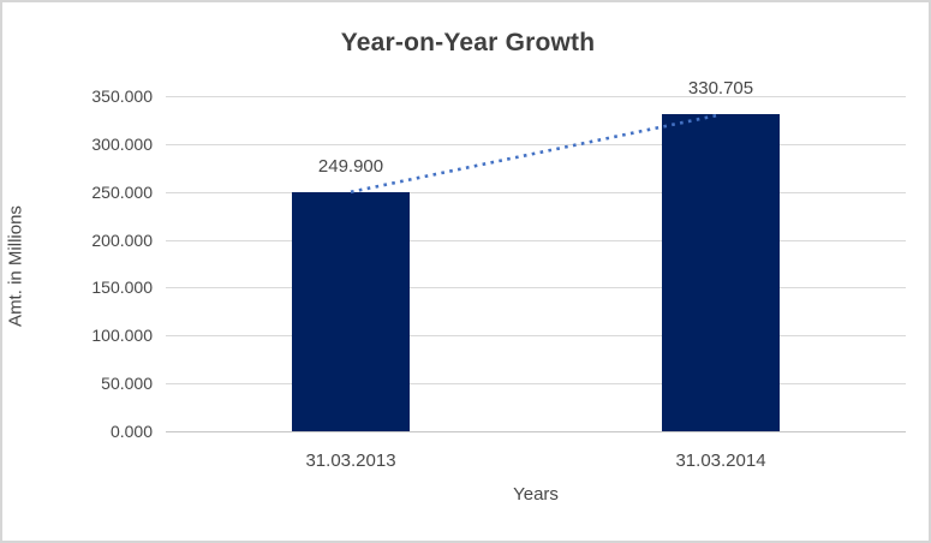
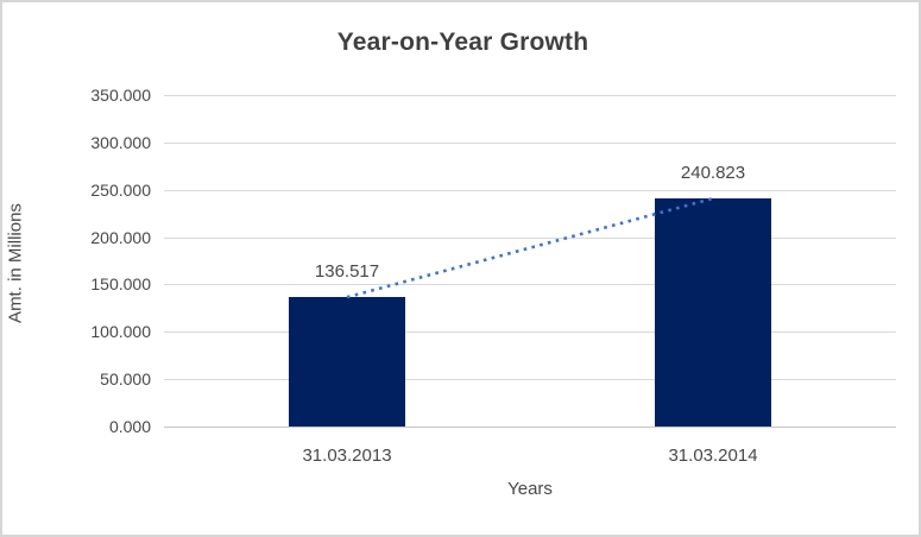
31.03.2013: 249.900 -> 136.517
31.03.2014: 330.705 -> 240.823
